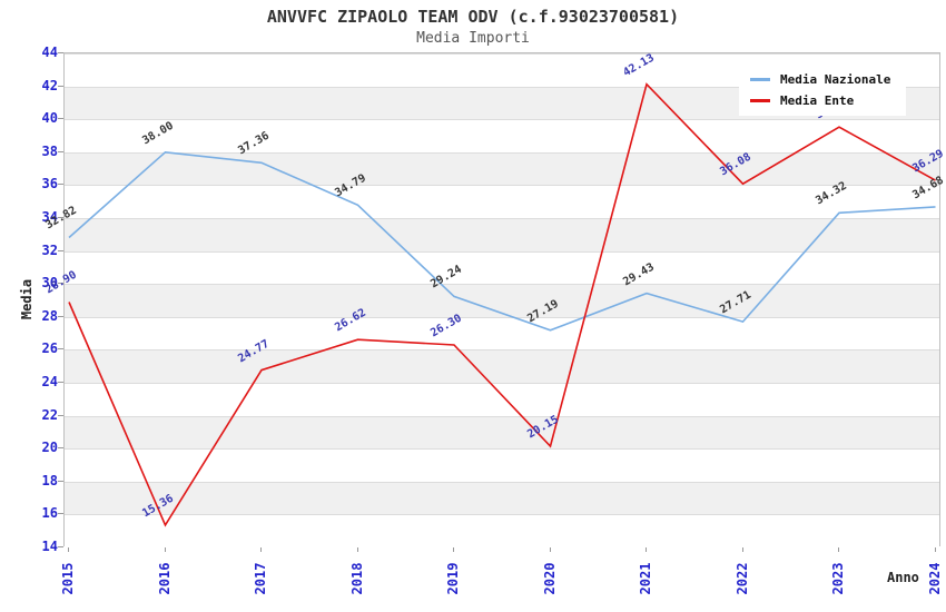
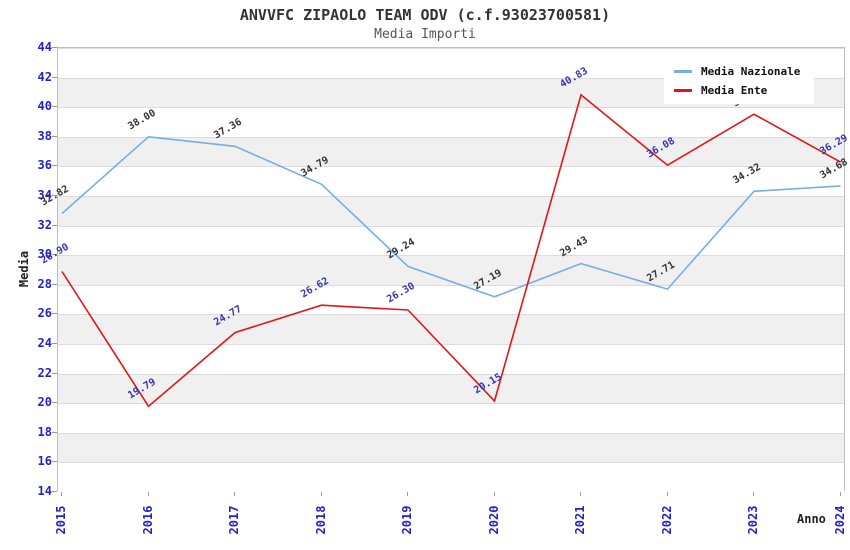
Media Ente/2016: 15.36 -> 19.79
Media Ente/2021: 42.13 -> 40.83
